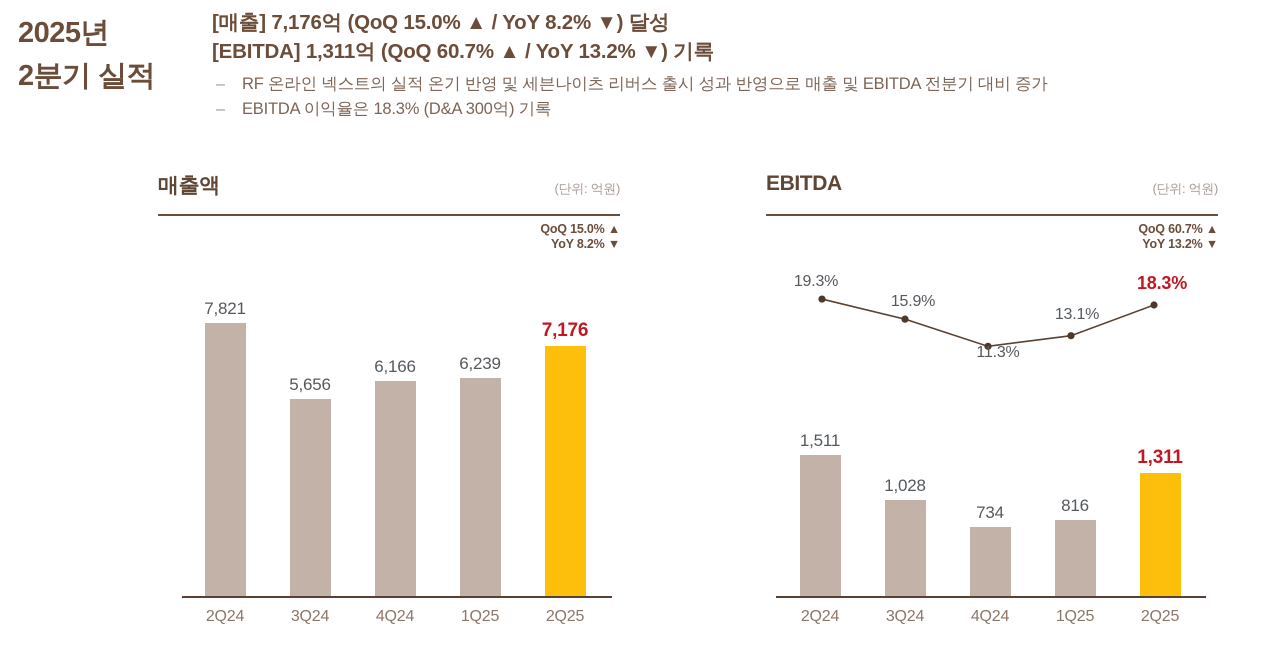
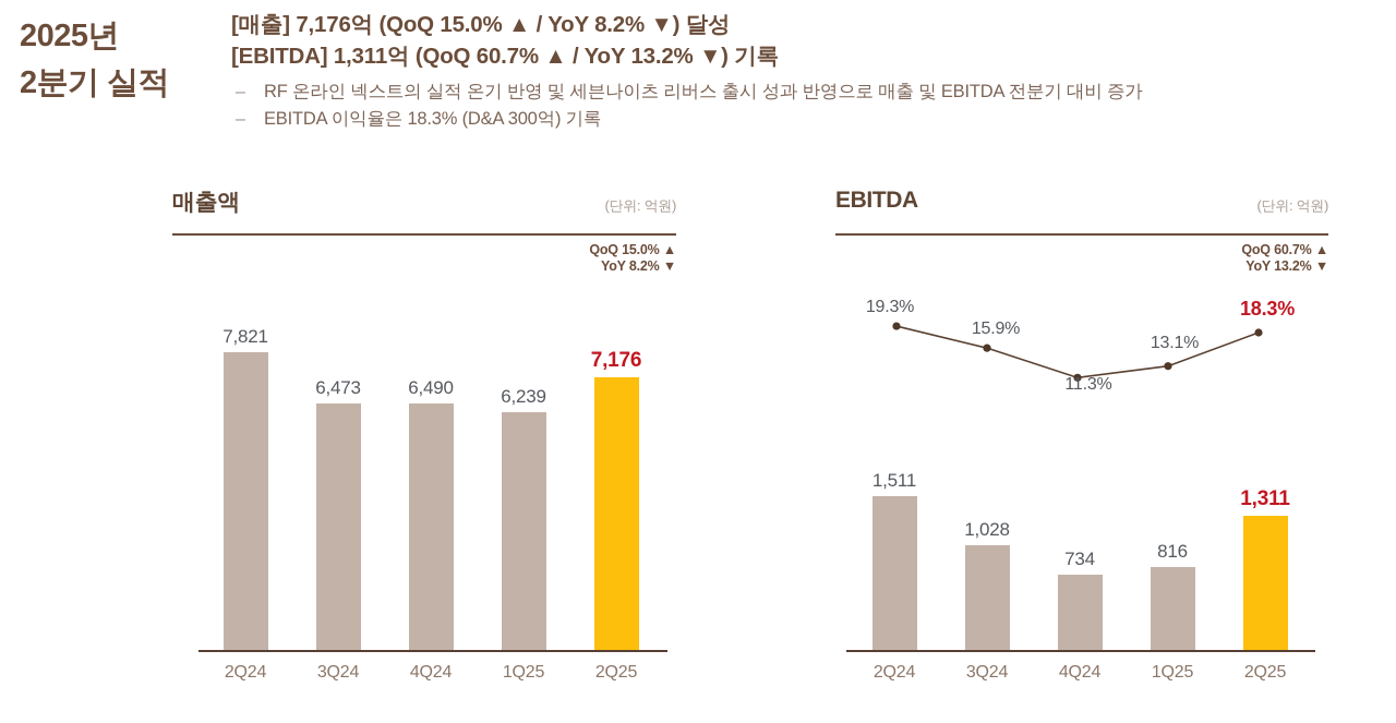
매출액/3Q24: 5,656 -> 6,473
매출액/4Q24: 6,166 -> 6,490
